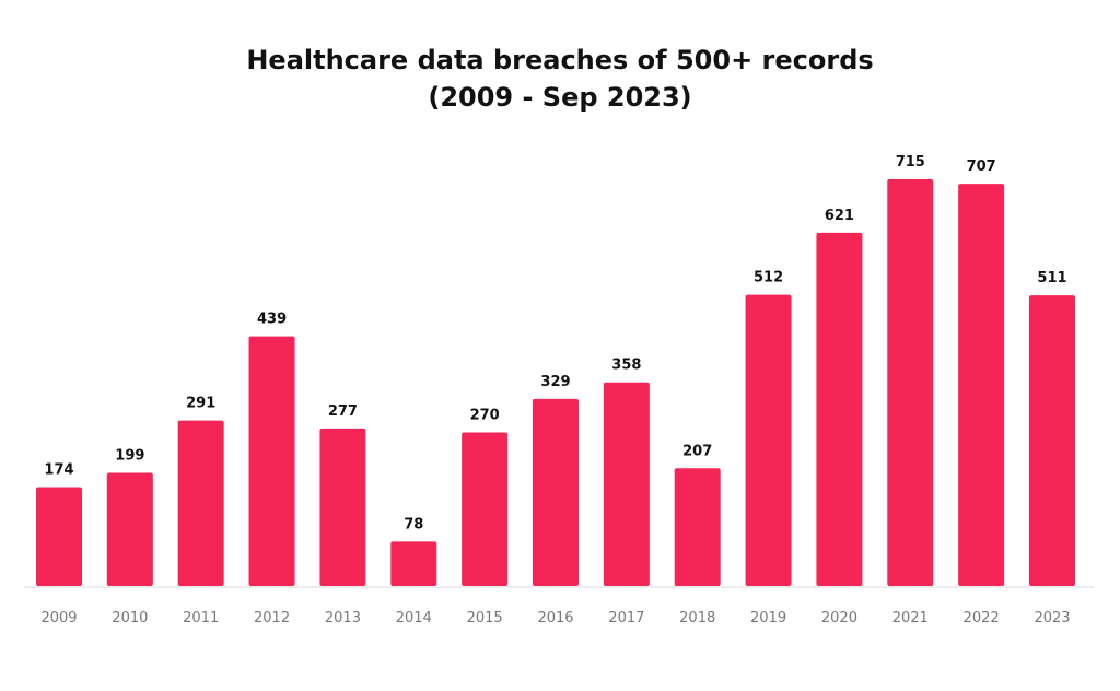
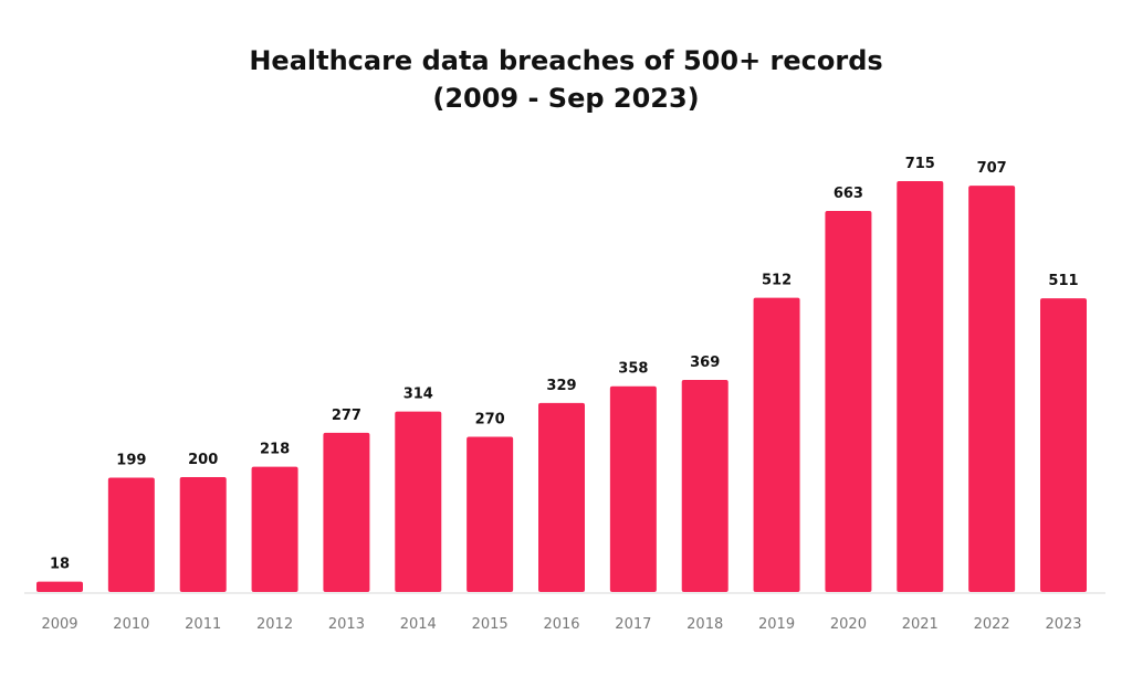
2009: 174 -> 18
2011: 291 -> 200
2012: 439 -> 218
2014: 78 -> 314
2018: 207 -> 369
2020: 621 -> 663
